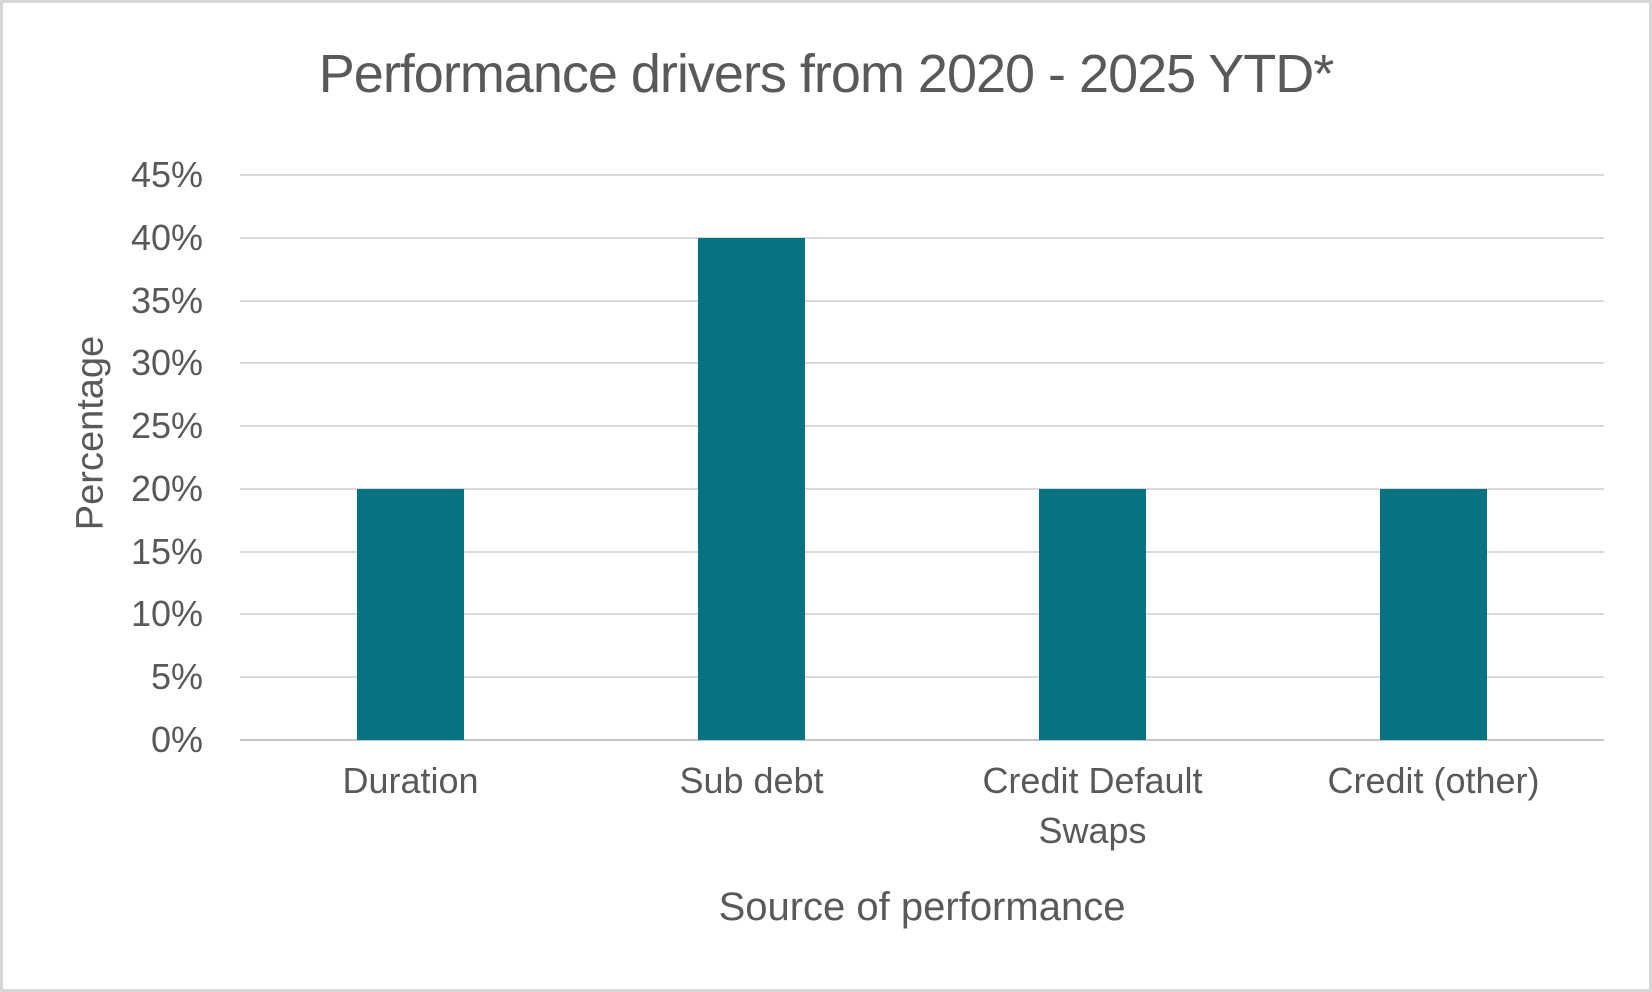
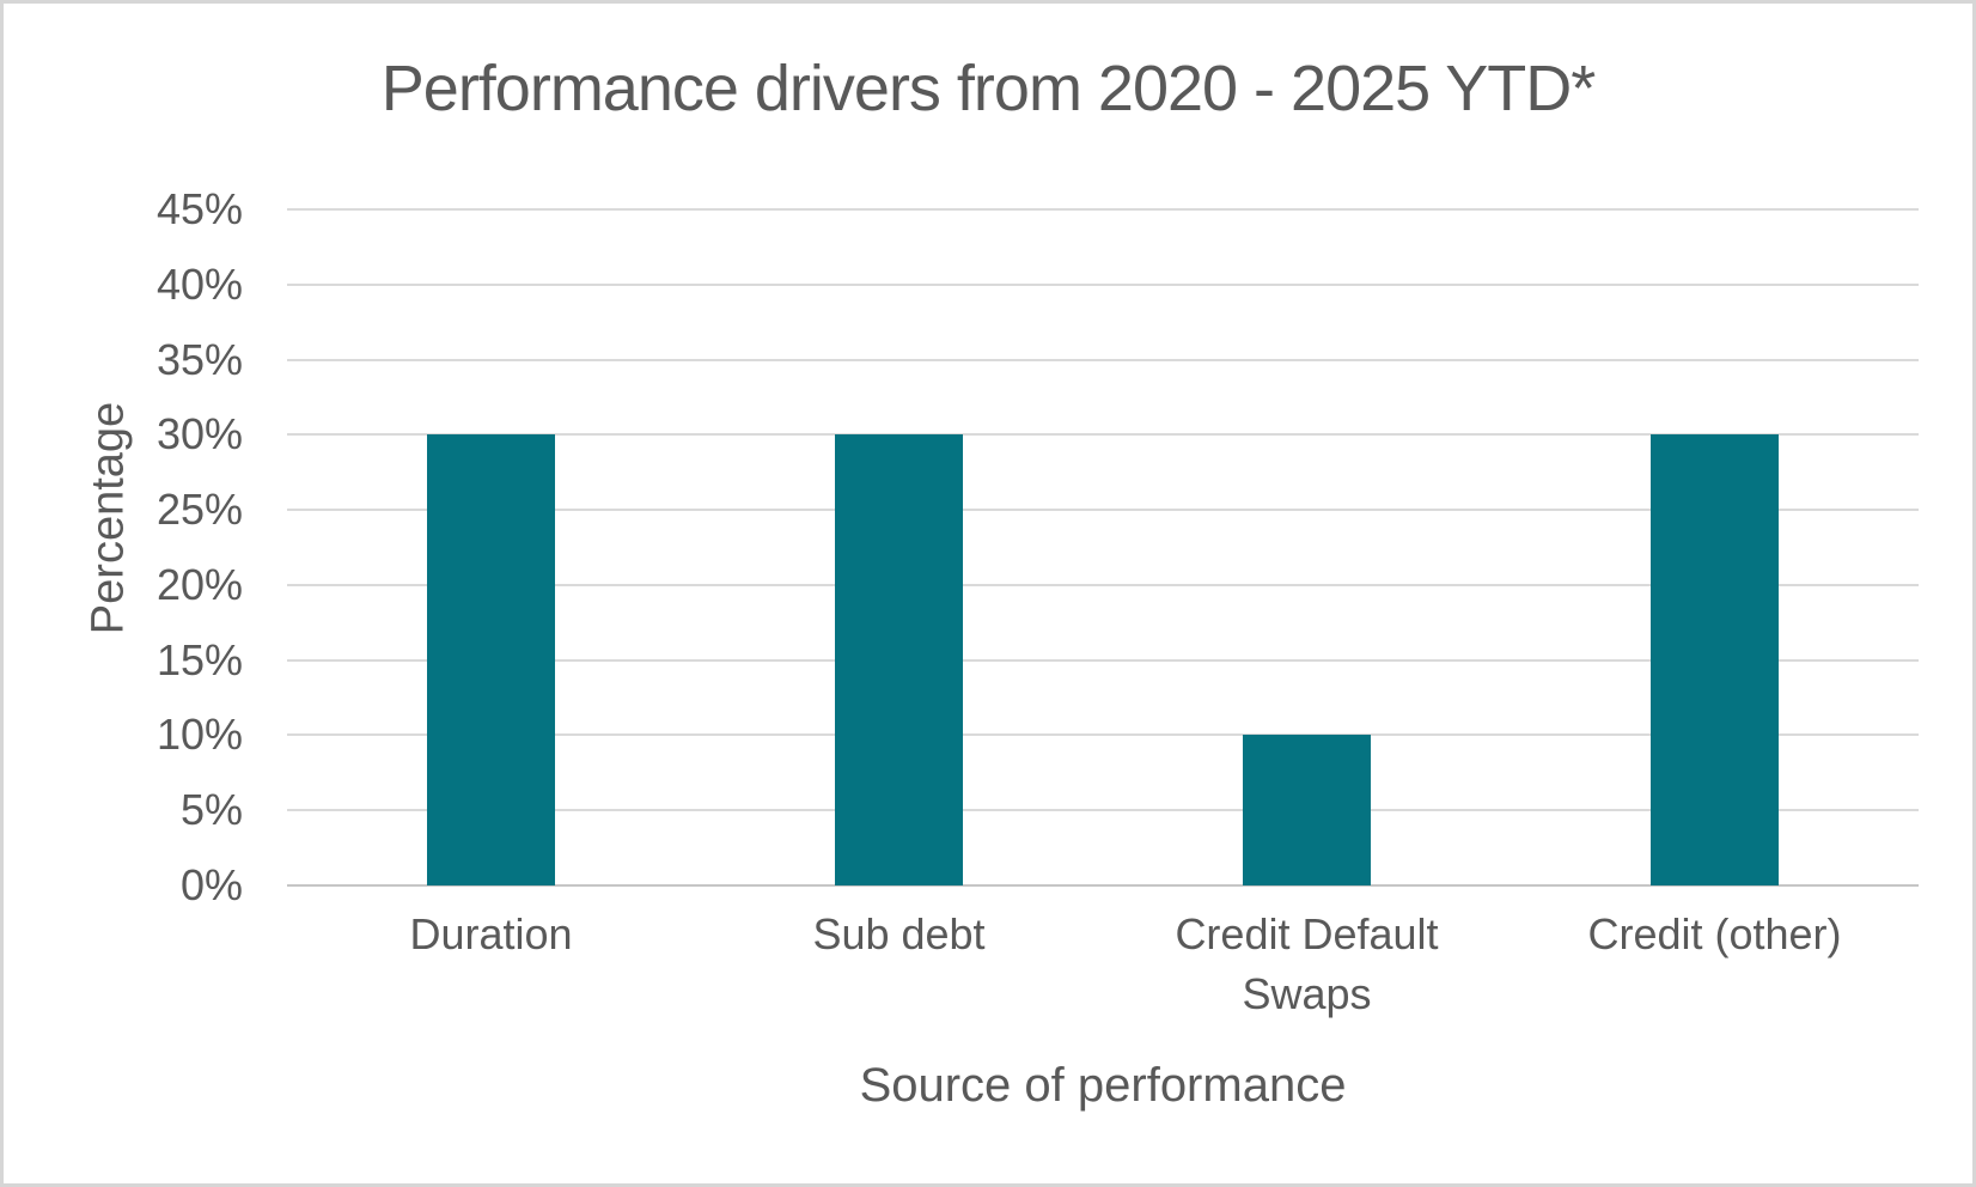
Duration: 20% -> 30%
Sub debt: 40% -> 30%
Credit Default Swaps: 20% -> 10%
Credit (other): 20% -> 30%
